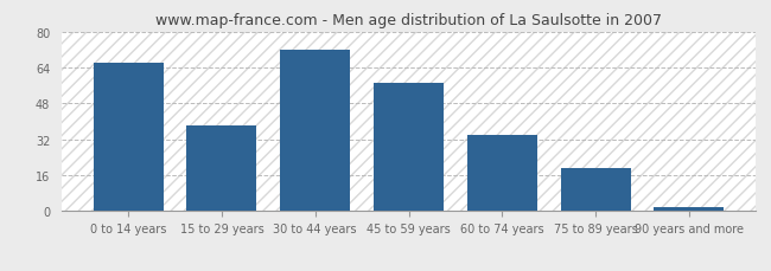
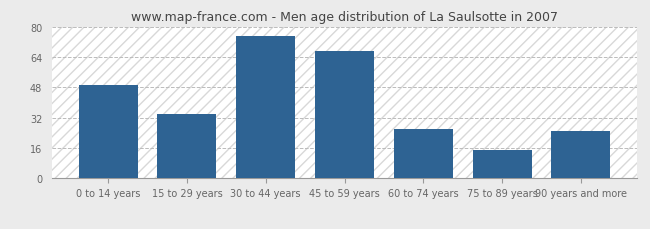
0 to 14 years: 66 -> 49
15 to 29 years: 38 -> 34
30 to 44 years: 72 -> 75
45 to 59 years: 57 -> 67
60 to 74 years: 34 -> 26
75 to 89 years: 19 -> 15
90 years and more: 2 -> 25
